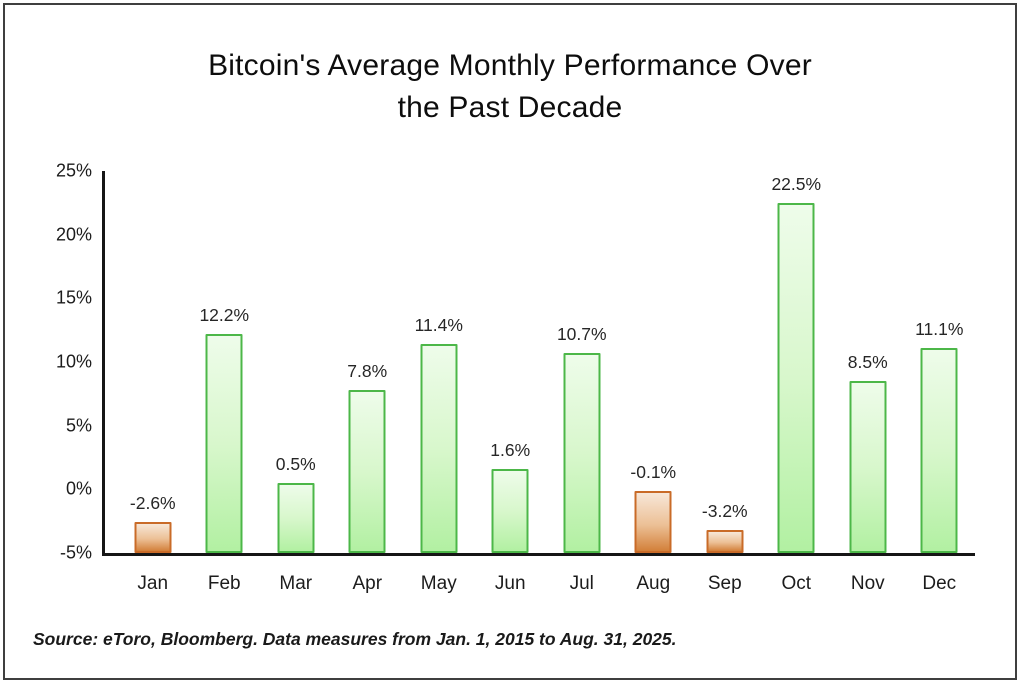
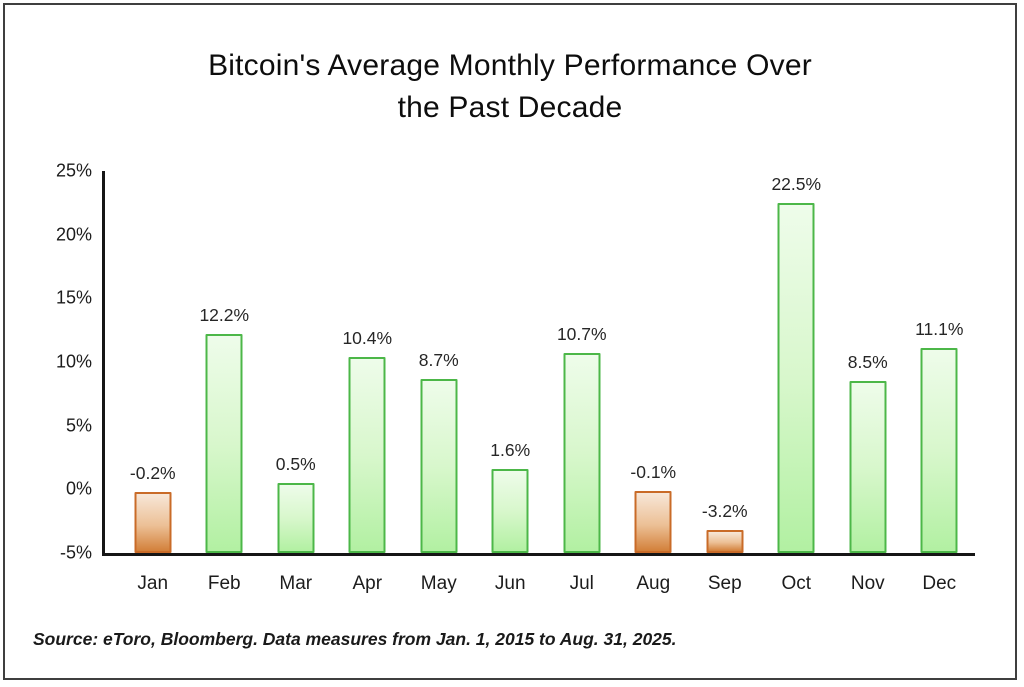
Jan: -2.6% -> -0.2%
Apr: 7.8% -> 10.4%
May: 11.4% -> 8.7%
